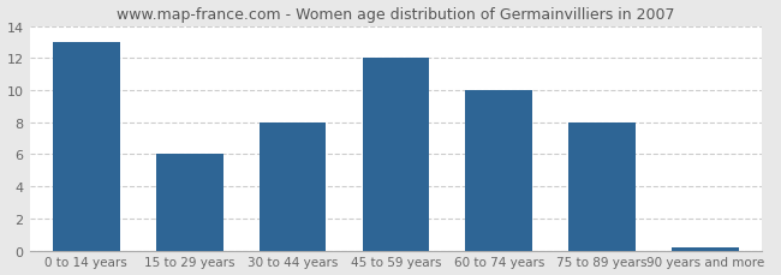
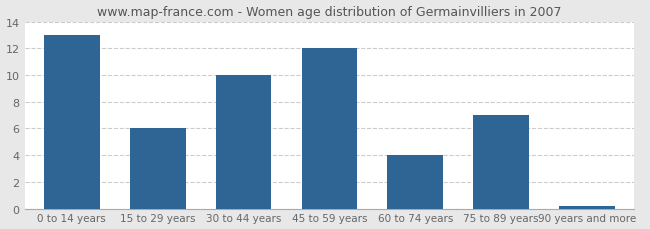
30 to 44 years: 8.0 -> 10.0
60 to 74 years: 10.0 -> 4.0
75 to 89 years: 8.0 -> 7.0
